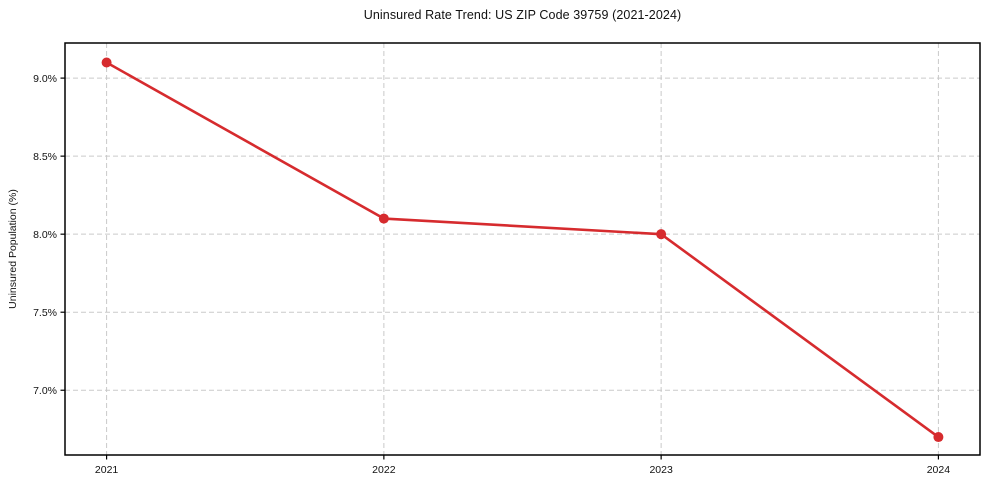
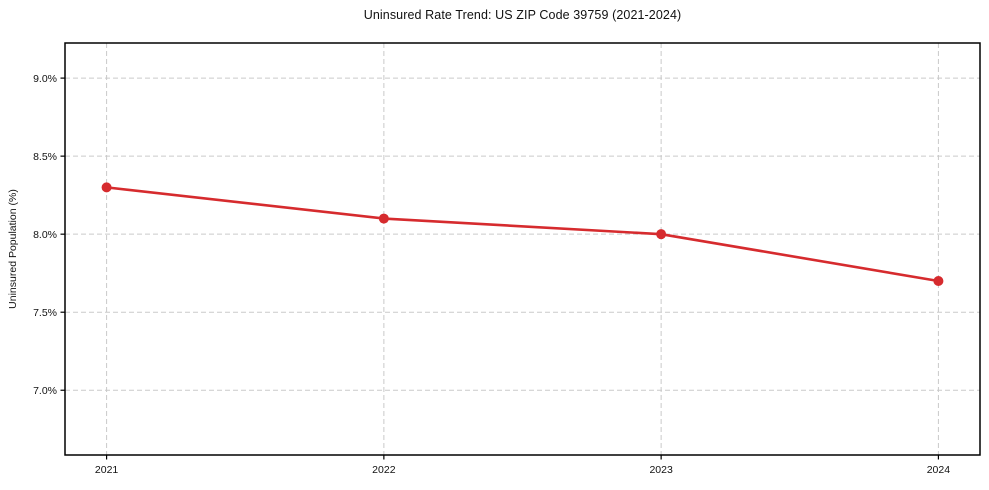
2021: 9.1% -> 8.3%
2024: 6.7% -> 7.7%
